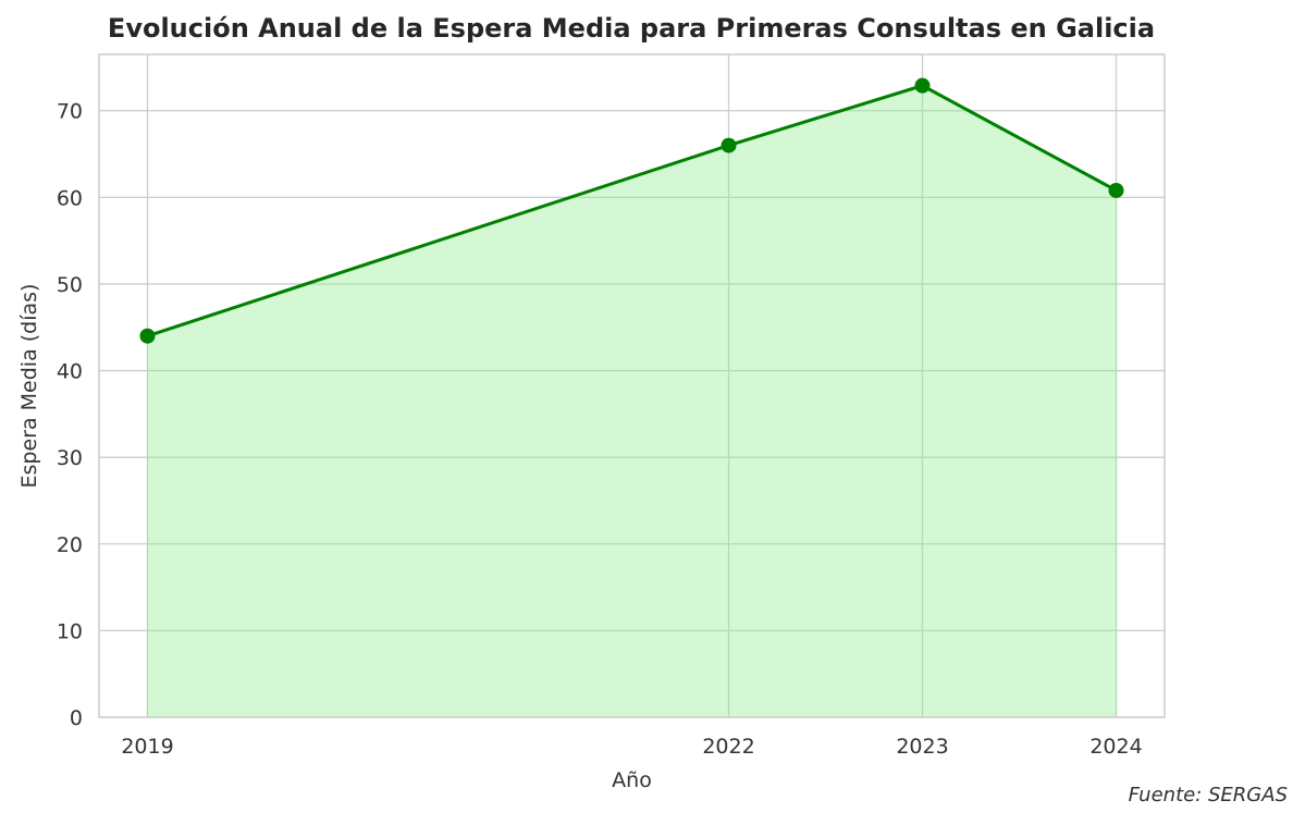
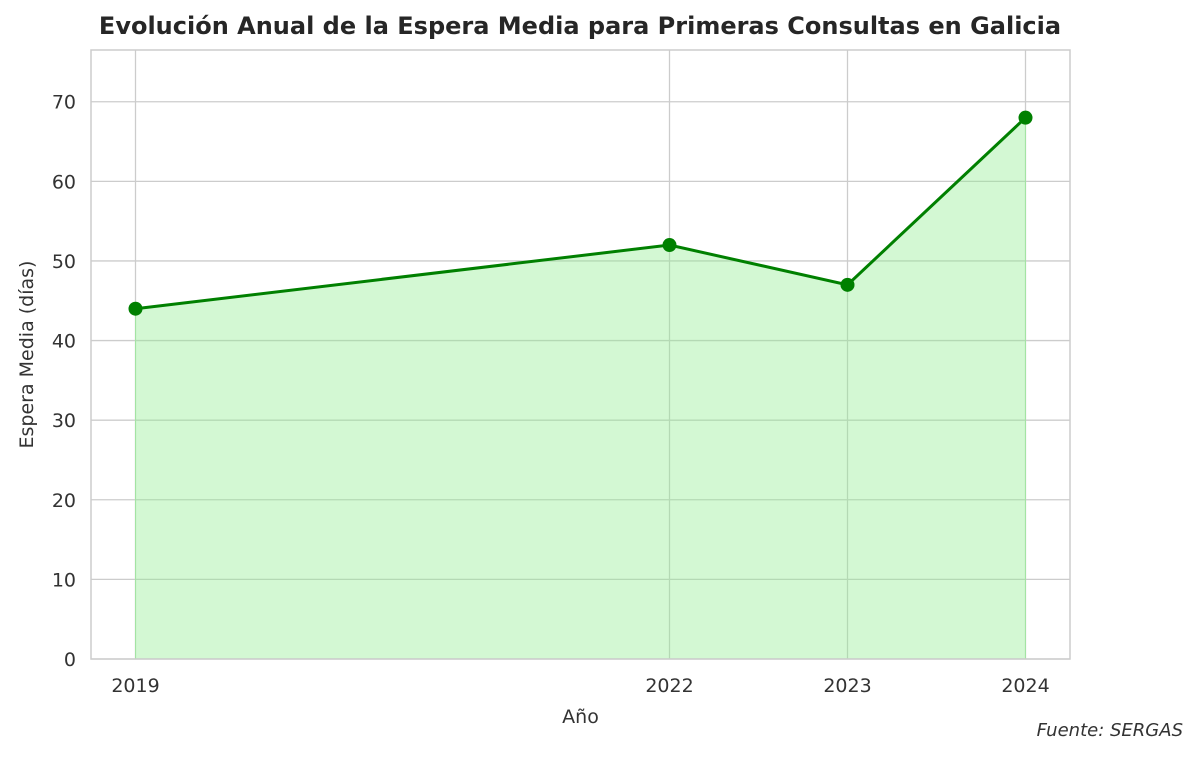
2022: 66 -> 52
2023: 73 -> 47
2024: 61 -> 68
